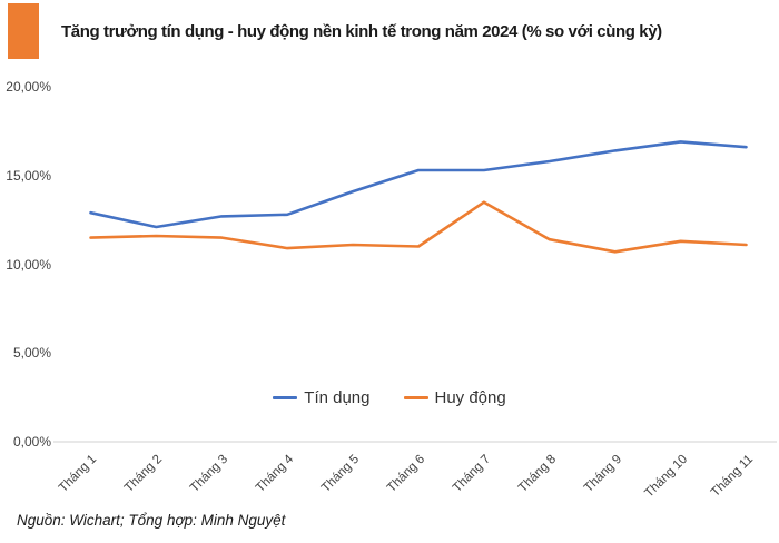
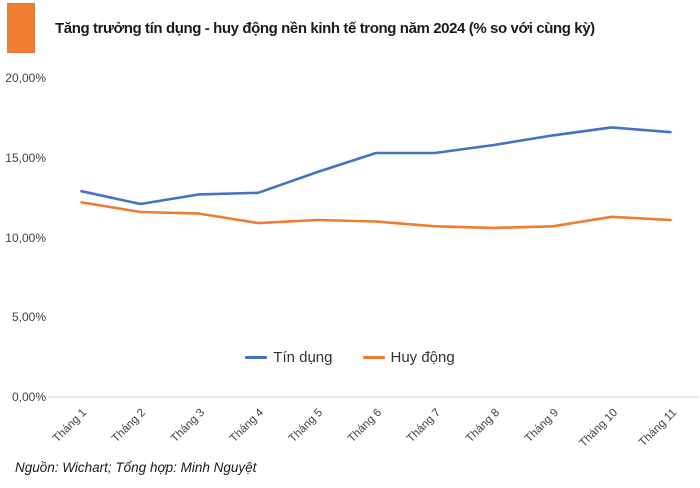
Huy động/Tháng 1: 11,5% -> 12,2%
Huy động/Tháng 7: 13,5% -> 10,7%
Huy động/Tháng 8: 11,4% -> 10,6%
